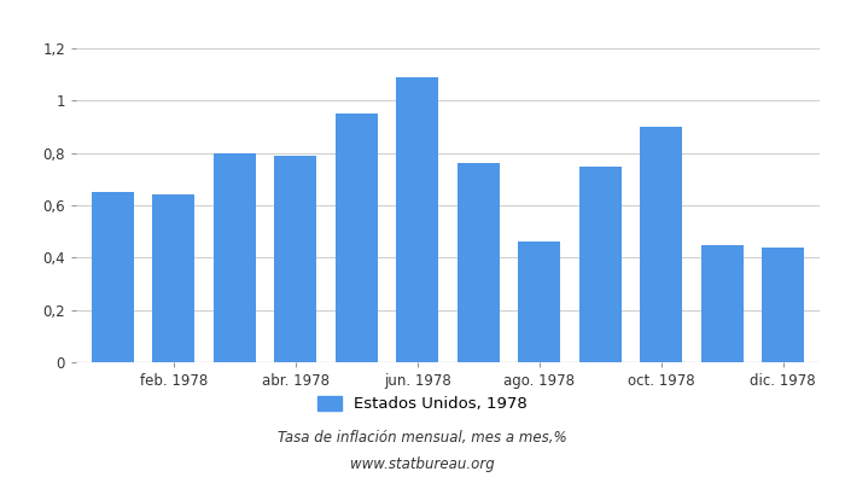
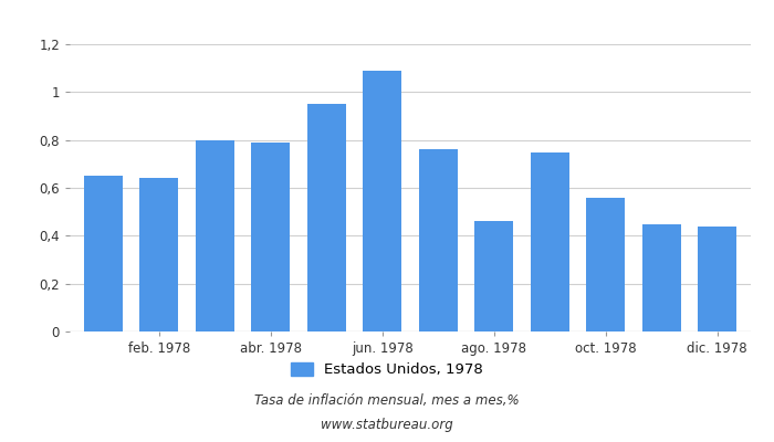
oct. 1978: 0,90 -> 0,56
